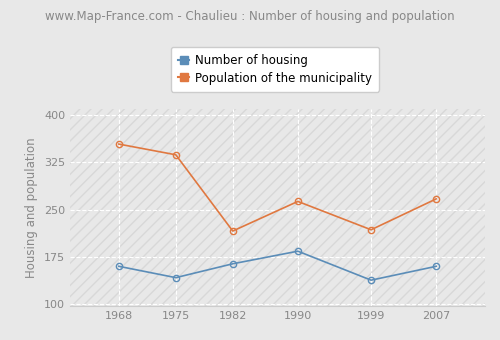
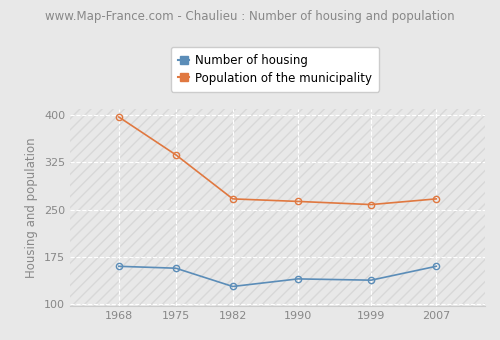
Population of the municipality/1968: 354 -> 397
Number of housing/1975: 142 -> 157
Number of housing/1982: 164 -> 128
Population of the municipality/1982: 216 -> 267
Number of housing/1990: 184 -> 140
Population of the municipality/1999: 218 -> 258
